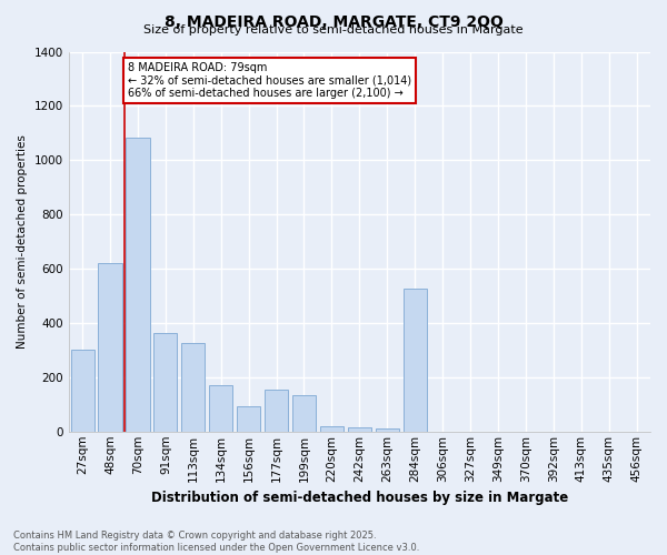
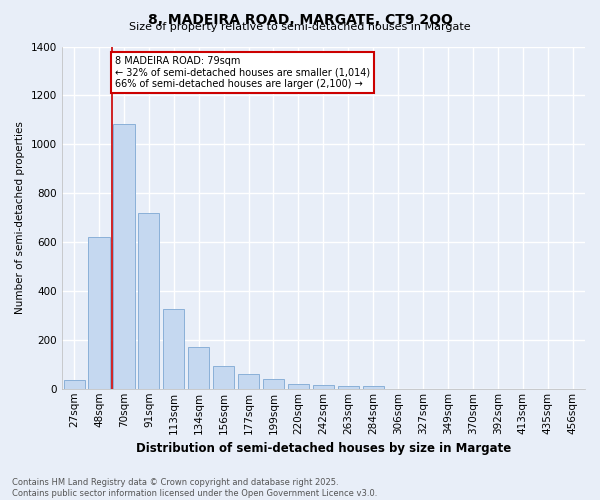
27sqm: 300 -> 35
91sqm: 365 -> 720
177sqm: 155 -> 60
199sqm: 135 -> 40
284sqm: 525 -> 10
